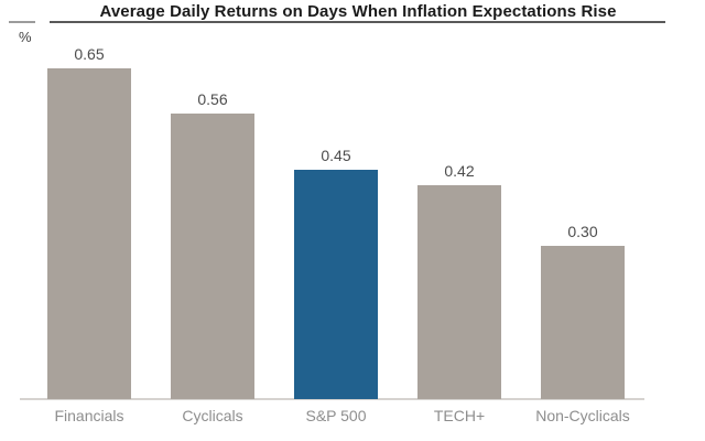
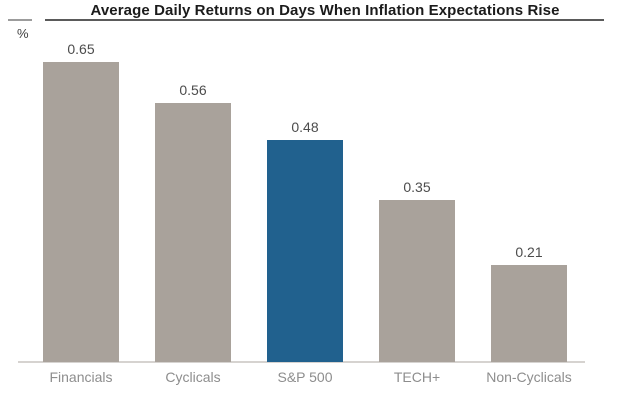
S&P 500: 0.45 -> 0.48
TECH+: 0.42 -> 0.35
Non-Cyclicals: 0.30 -> 0.21
